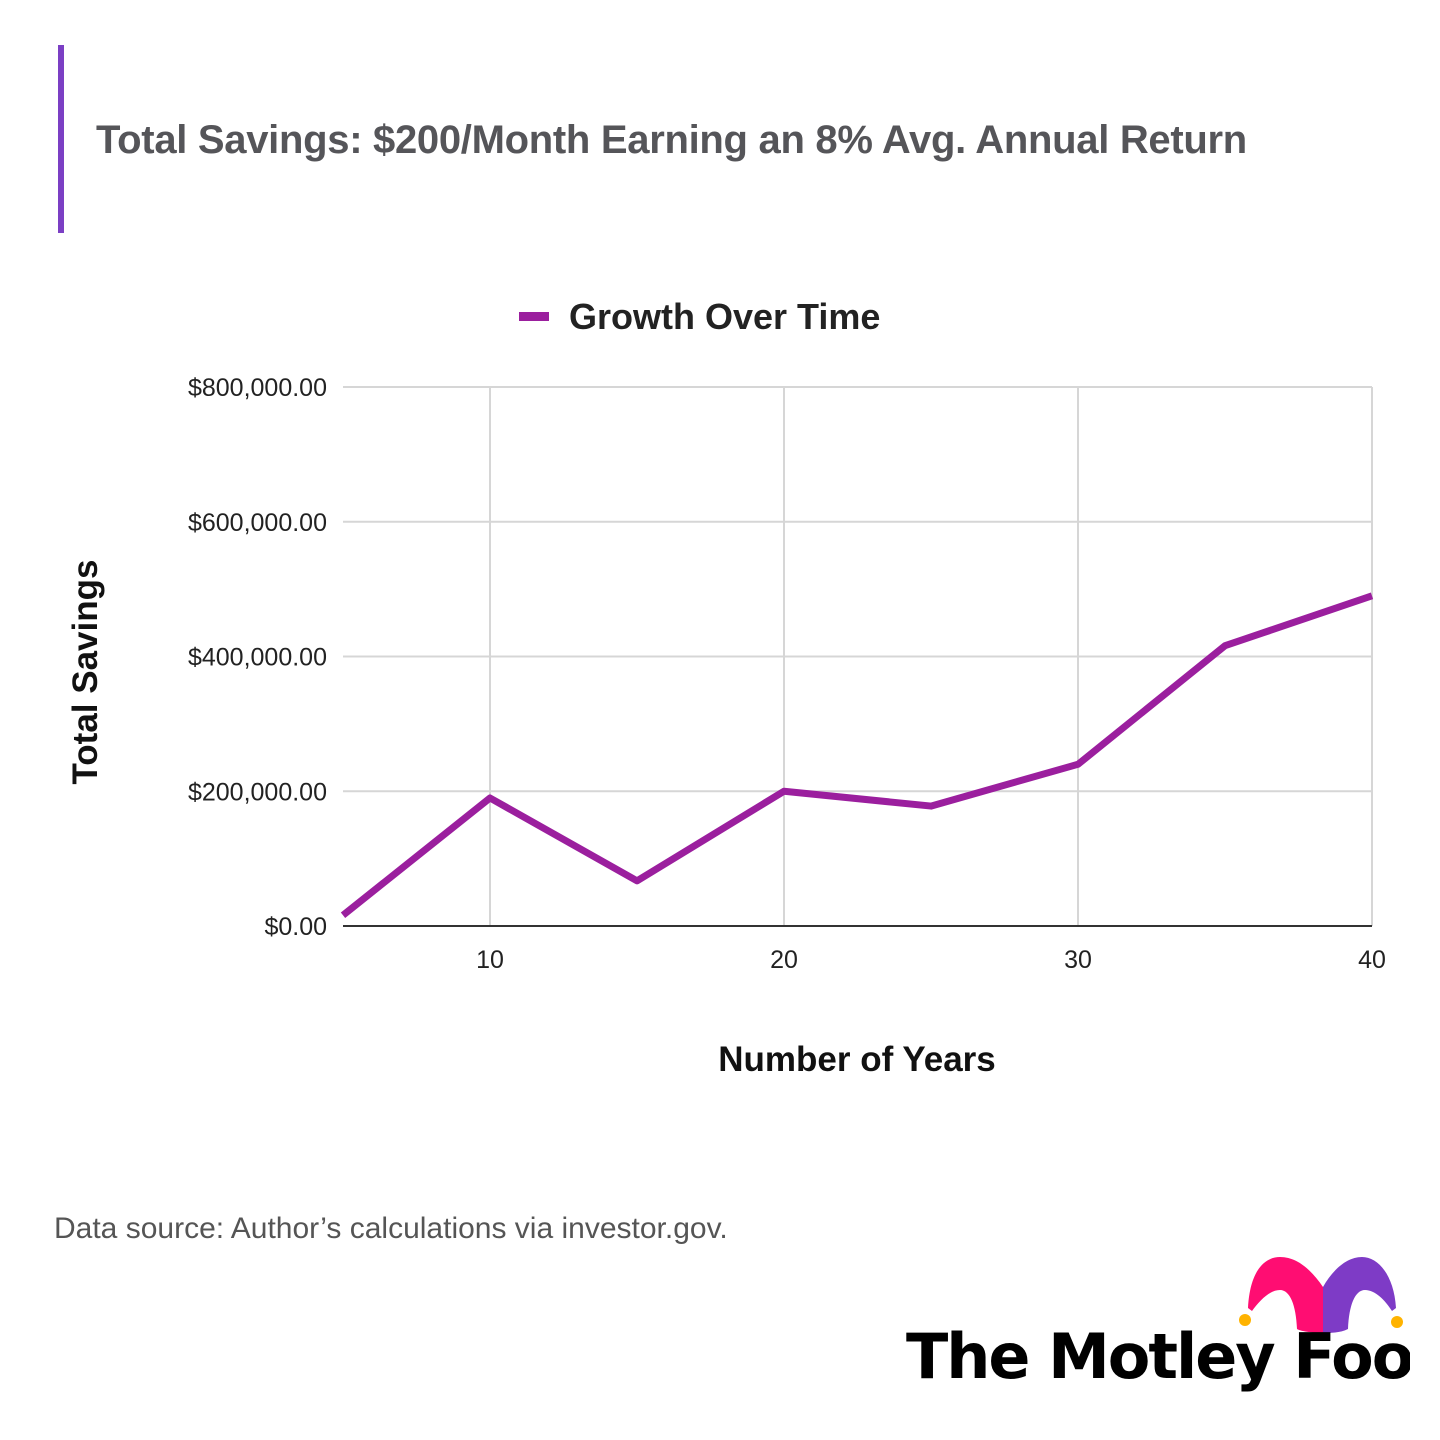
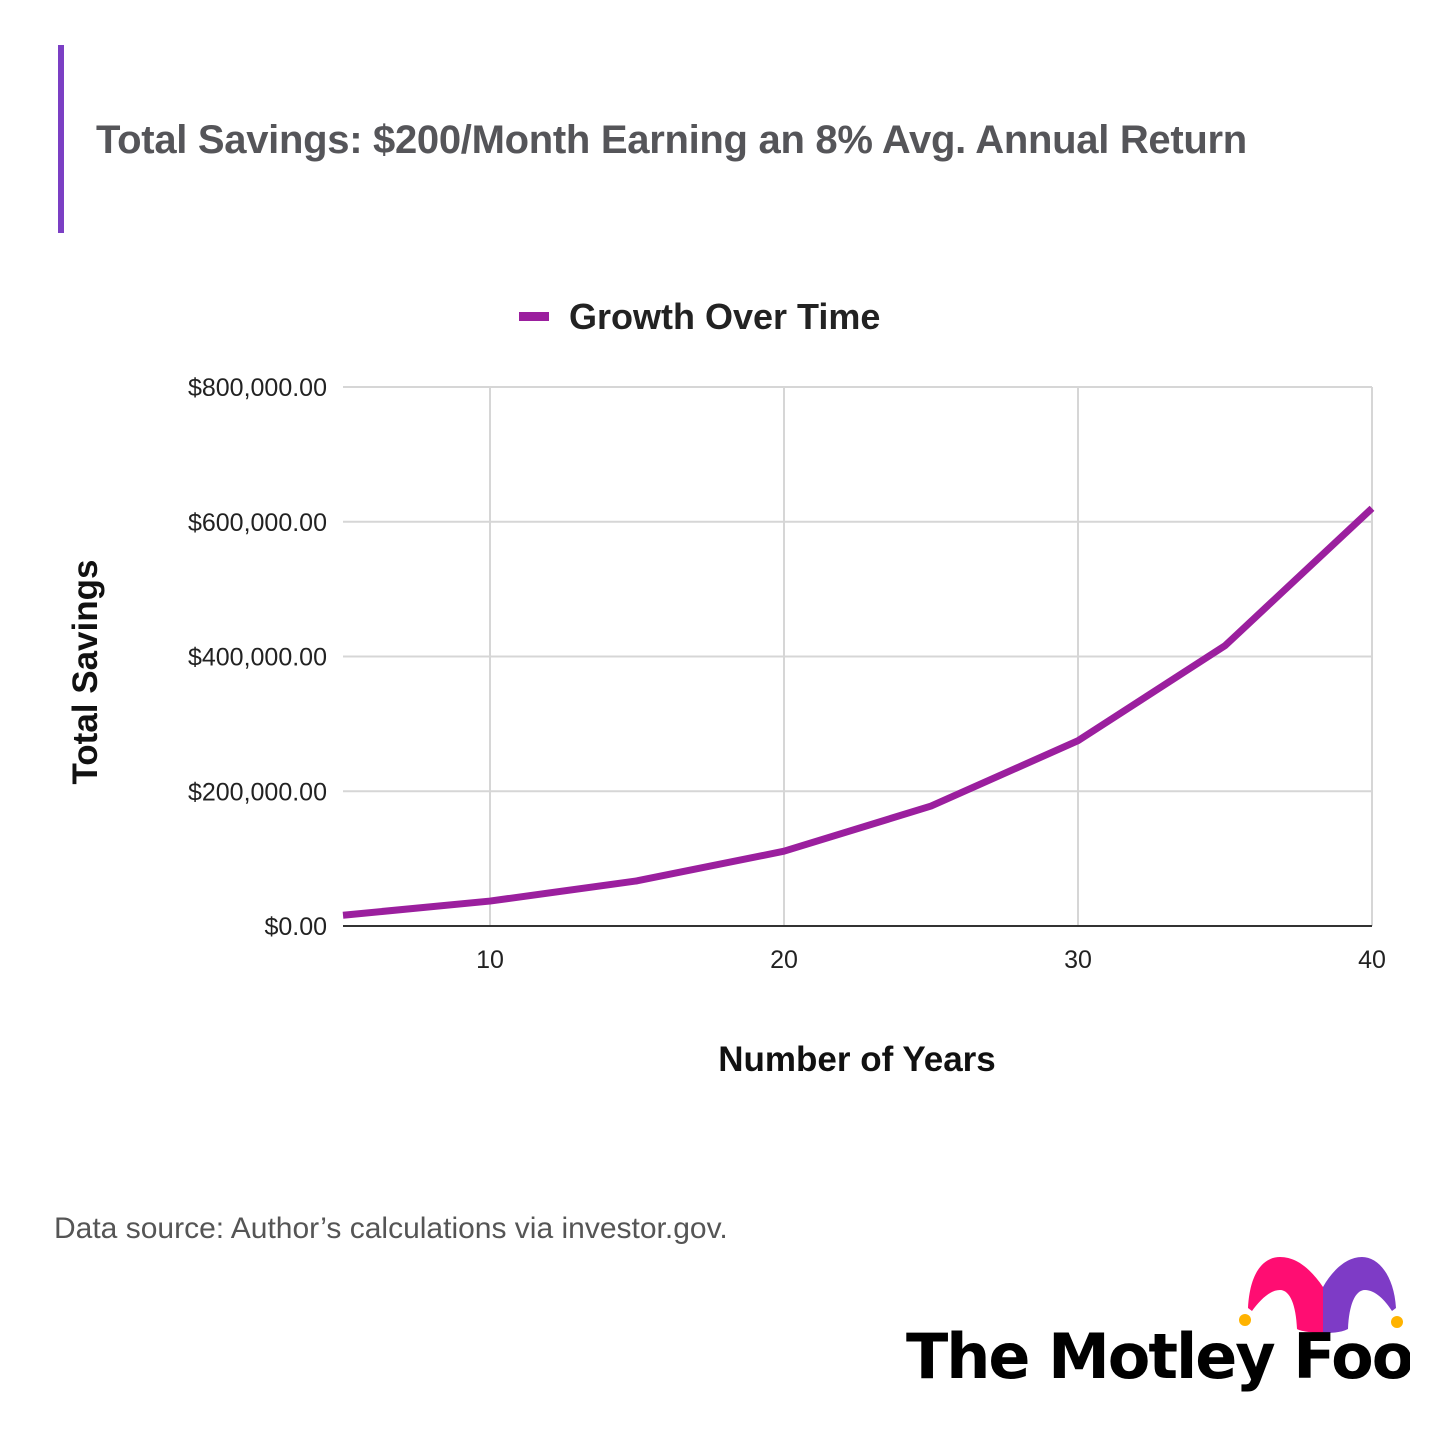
10: $190000 -> $40000
20: $200000 -> $110000
30: $240000 -> $280000
40: $490000 -> $620000
